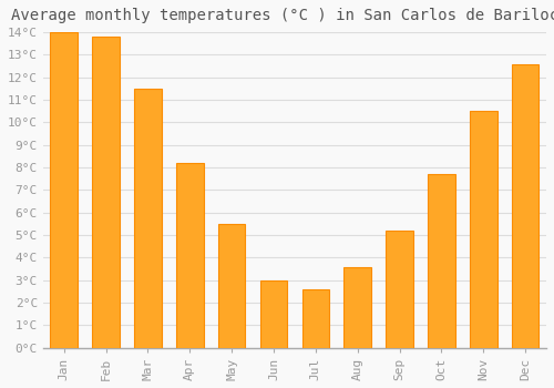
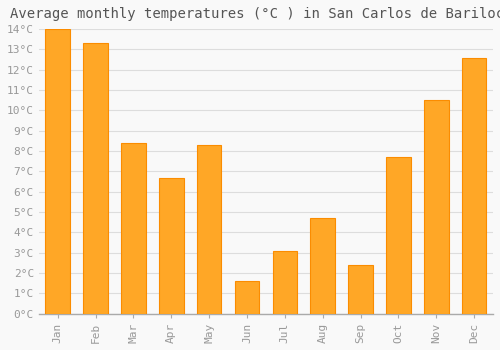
Feb: 13.8°C -> 13.3°C
Mar: 11.5°C -> 8.4°C
Apr: 8.2°C -> 6.7°C
May: 5.5°C -> 8.3°C
Jun: 3.0°C -> 1.6°C
Jul: 2.6°C -> 3.1°C
Aug: 3.6°C -> 4.7°C
Sep: 5.2°C -> 2.4°C
